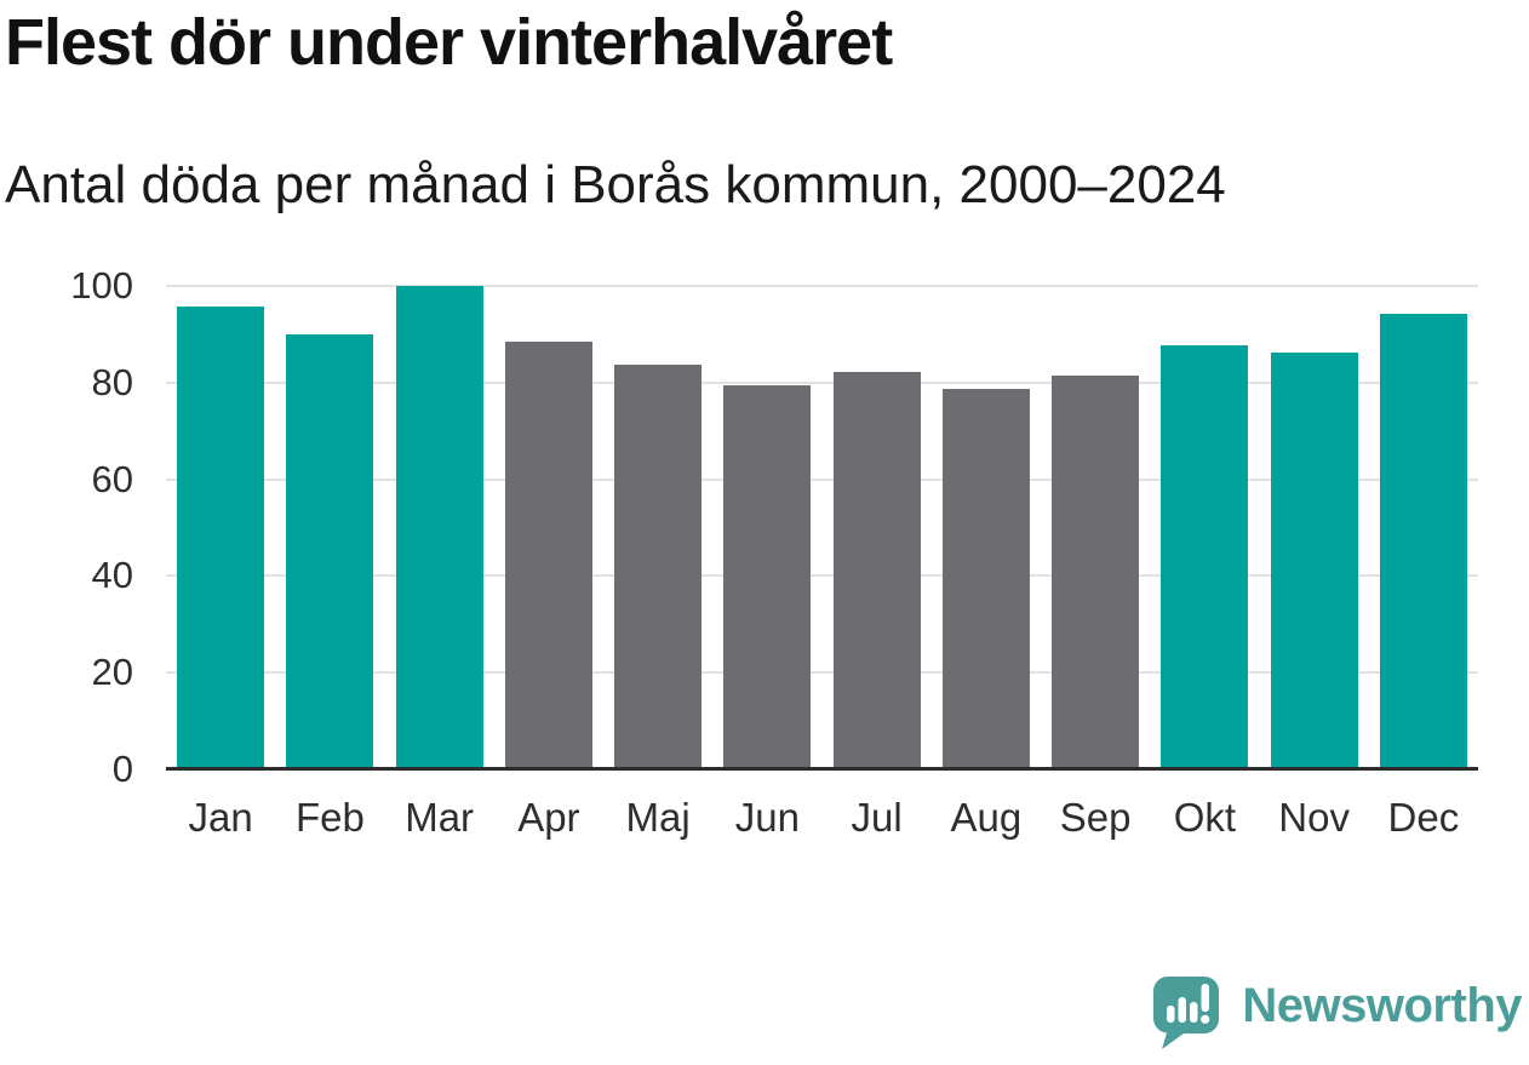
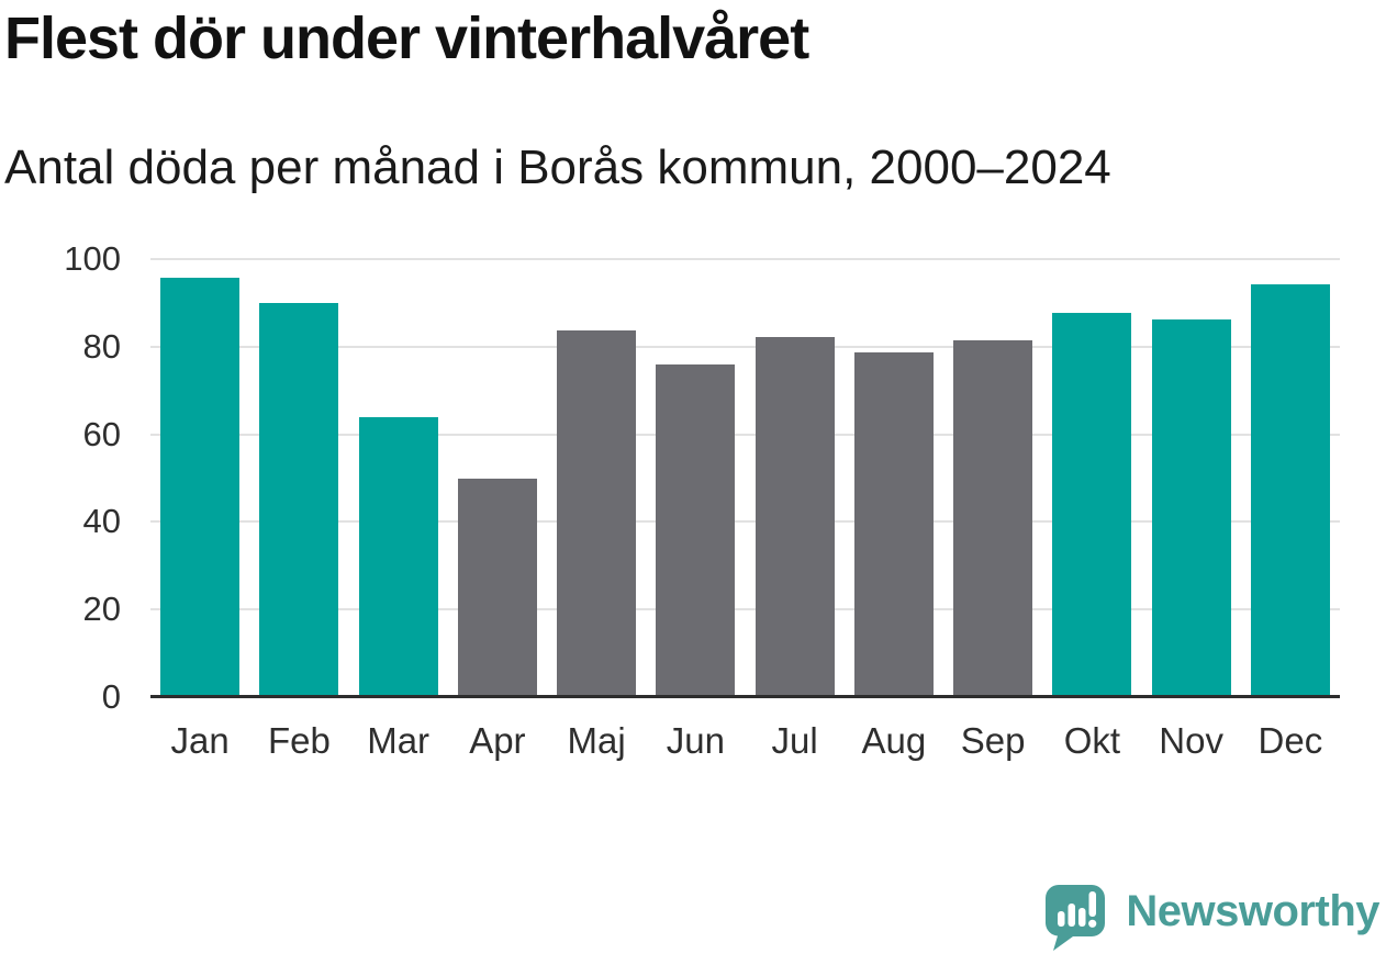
Mar: 100 -> 64
Apr: 89 -> 50
Jun: 79 -> 76
